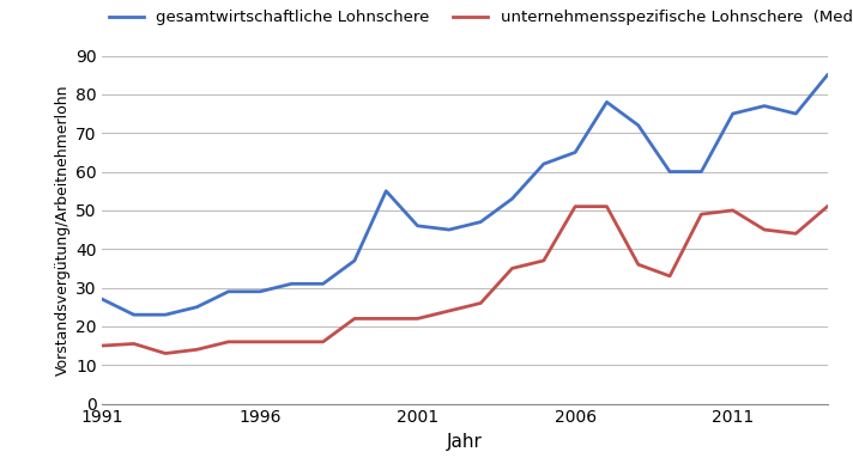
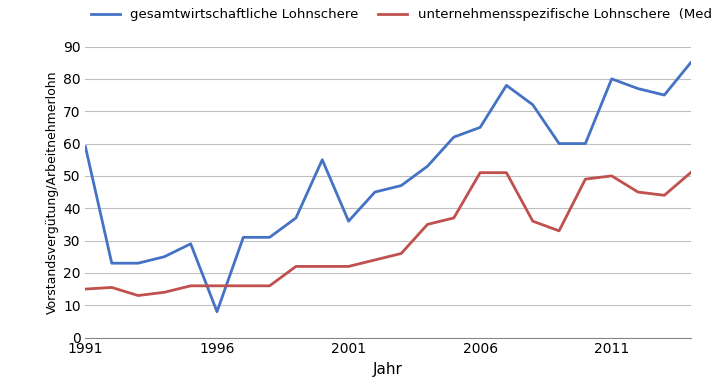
gesamtwirtschaftliche Lohnschere/1991: 27 -> 59
gesamtwirtschaftliche Lohnschere/1996: 29 -> 8
gesamtwirtschaftliche Lohnschere/2001: 46 -> 36
gesamtwirtschaftliche Lohnschere/2011: 75 -> 80
